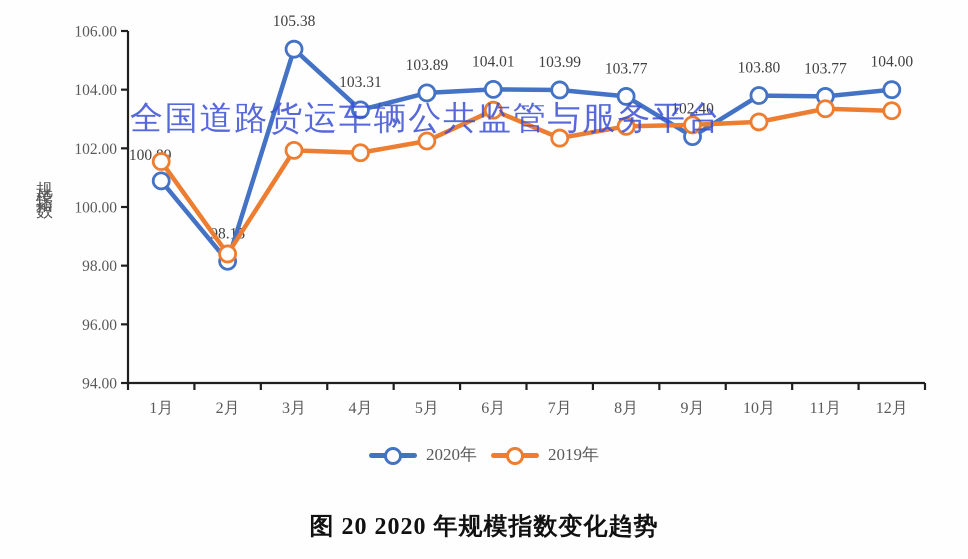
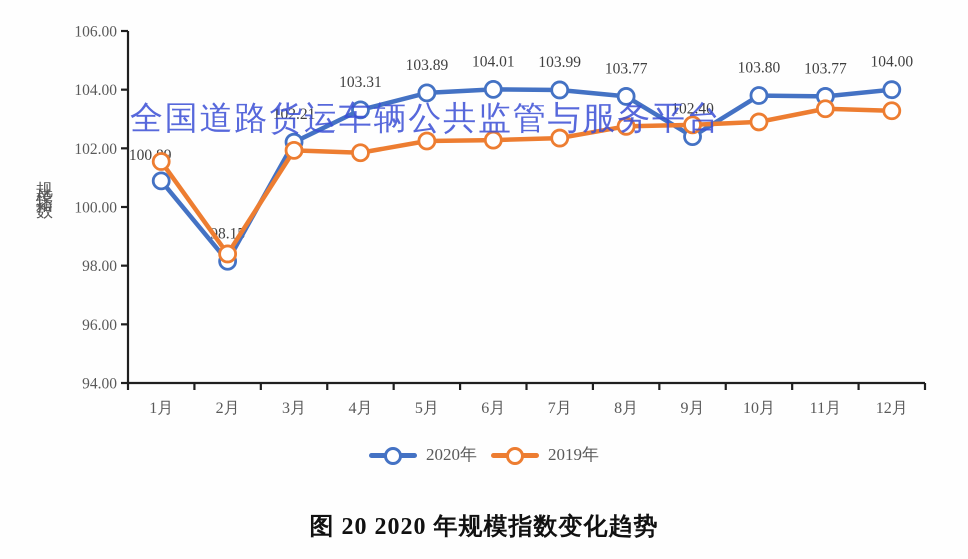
2020年/3月: 105.38 -> 102.21
2019年/6月: 103.3 -> 102.3
